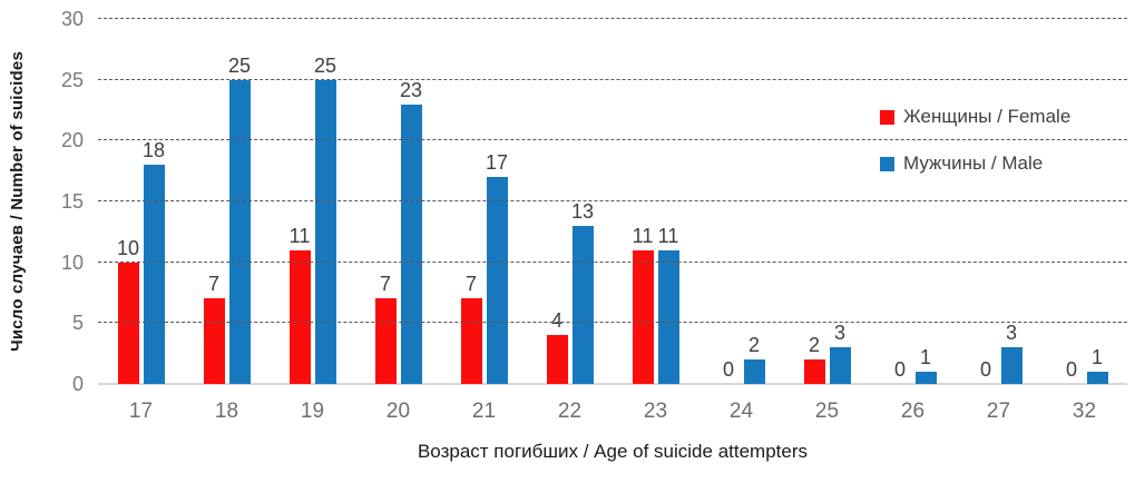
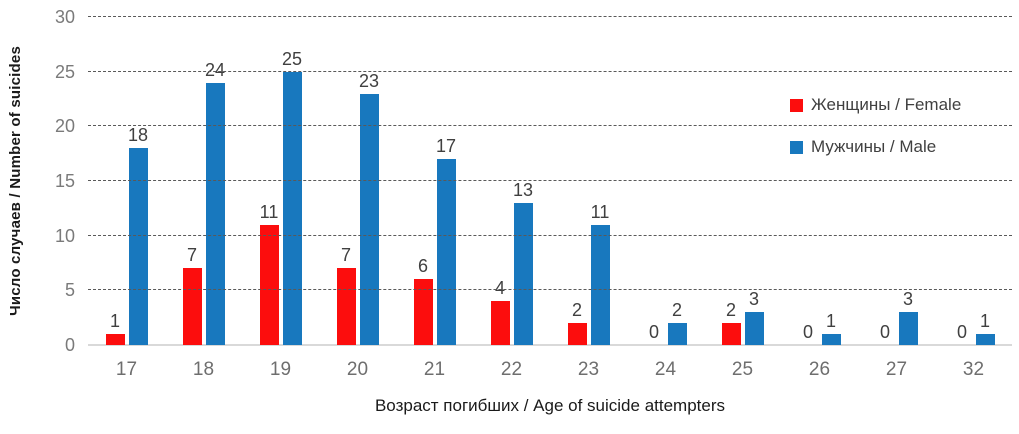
Женщины / Female/17: 10 -> 1
Мужчины / Male/18: 25 -> 24
Женщины / Female/21: 7 -> 6
Женщины / Female/23: 11 -> 2
